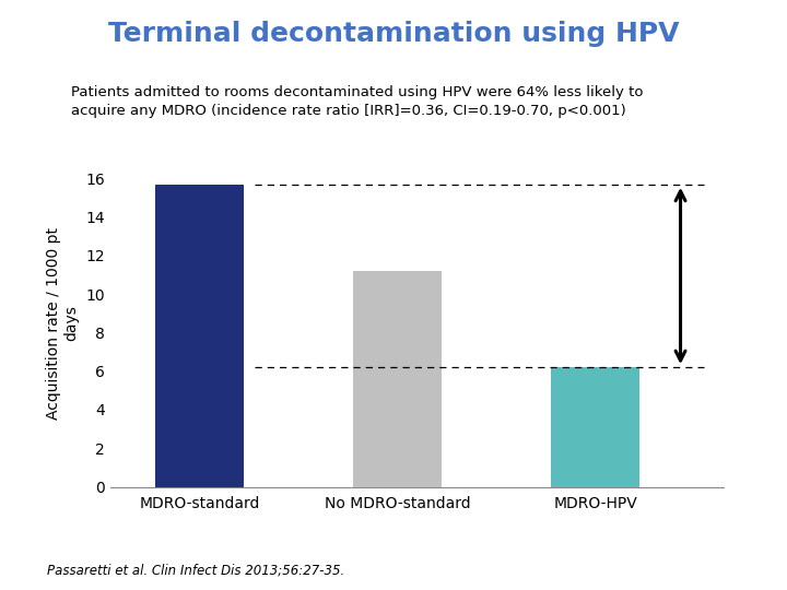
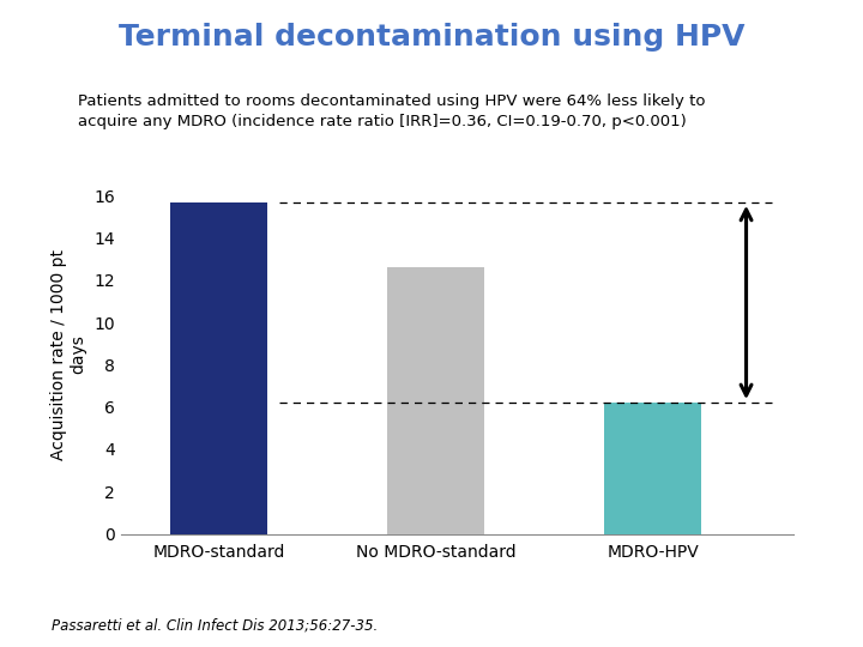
No MDRO-standard: 11.2 -> 12.6
